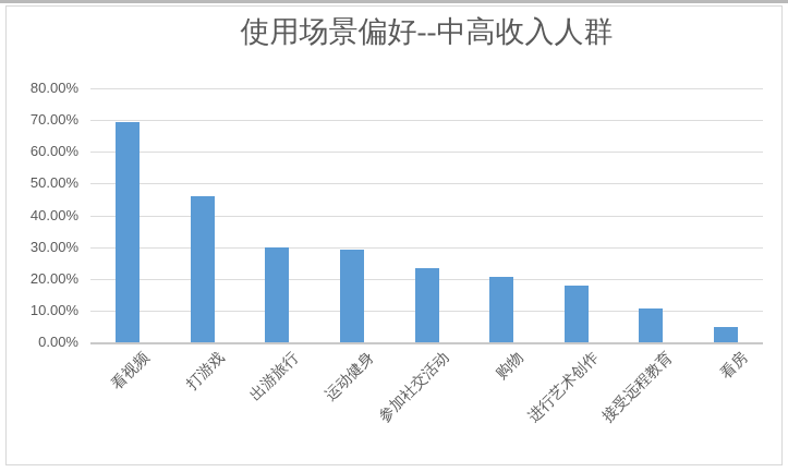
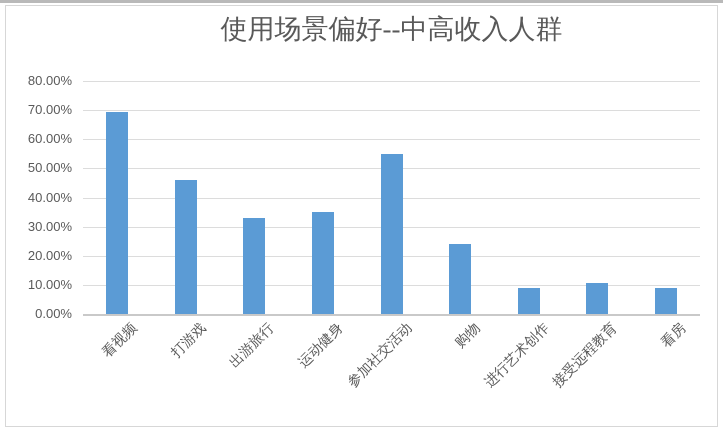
出游旅行: 30% -> 33%
运动健身: 29% -> 35%
参加社交活动: 23% -> 55%
购物: 20% -> 24%
进行艺术创作: 18% -> 9%
看房: 5% -> 9%
